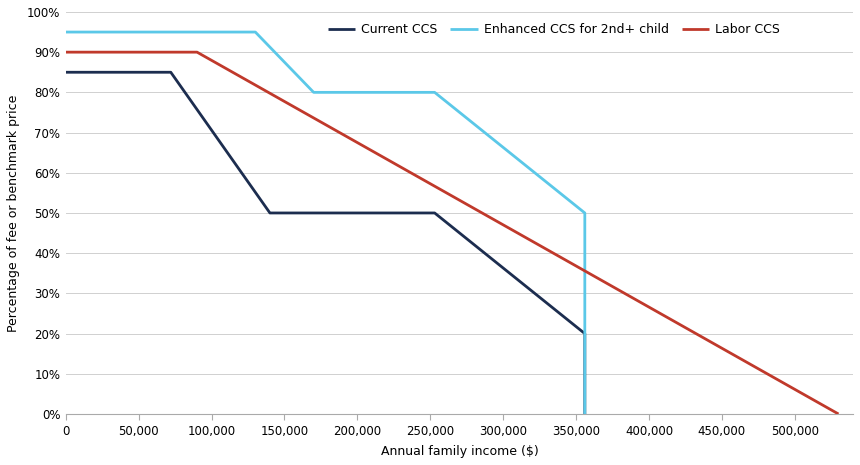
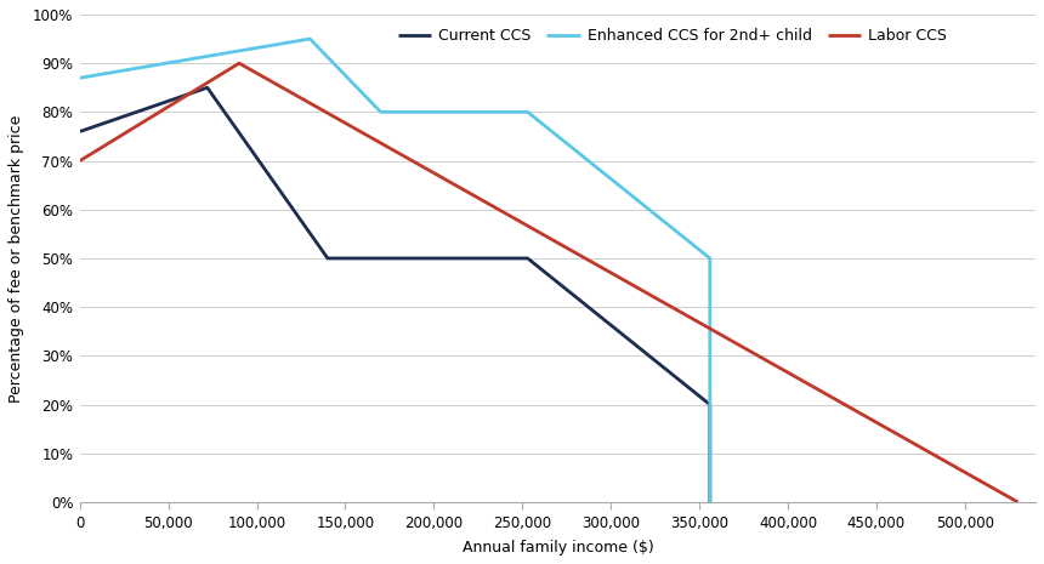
Current CCS/0: 85% -> 76%
Enhanced CCS for 2nd+ child/0: 95% -> 87%
Labor CCS/0: 90% -> 70%
